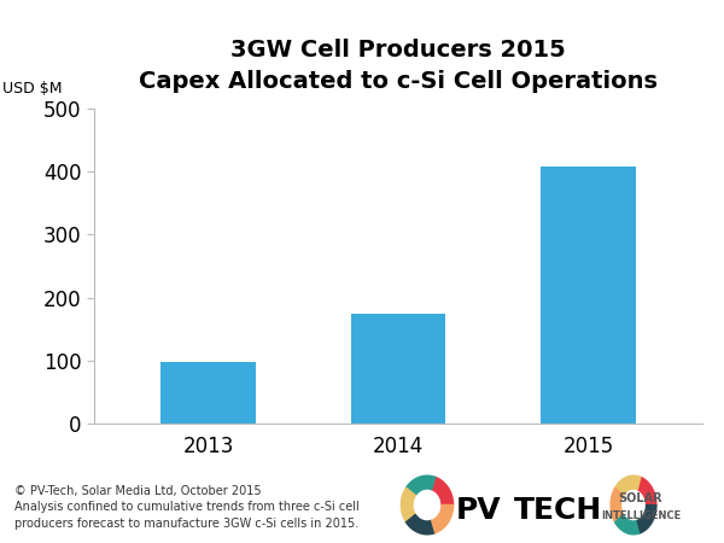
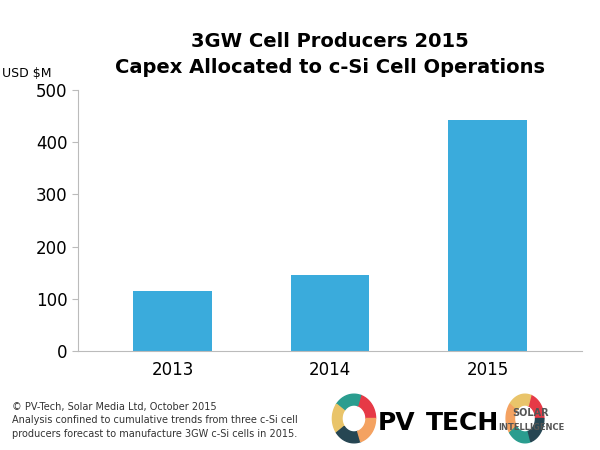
2013: 98 -> 114
2014: 175 -> 146
2015: 408 -> 442
